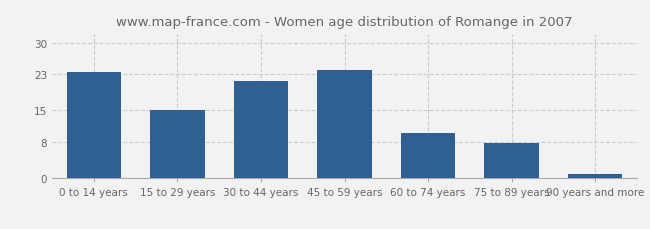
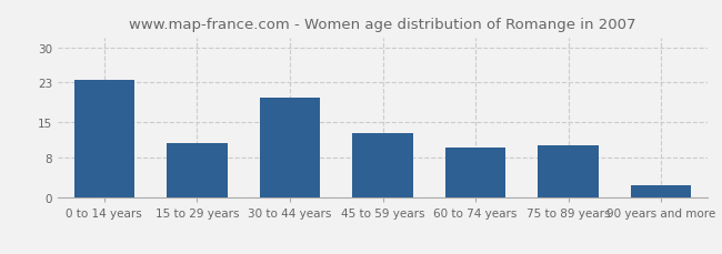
15 to 29 years: 15.0 -> 11.0
30 to 44 years: 21.5 -> 20.0
45 to 59 years: 24.0 -> 13.0
75 to 89 years: 7.8 -> 10.5
90 years and more: 1.0 -> 2.5
